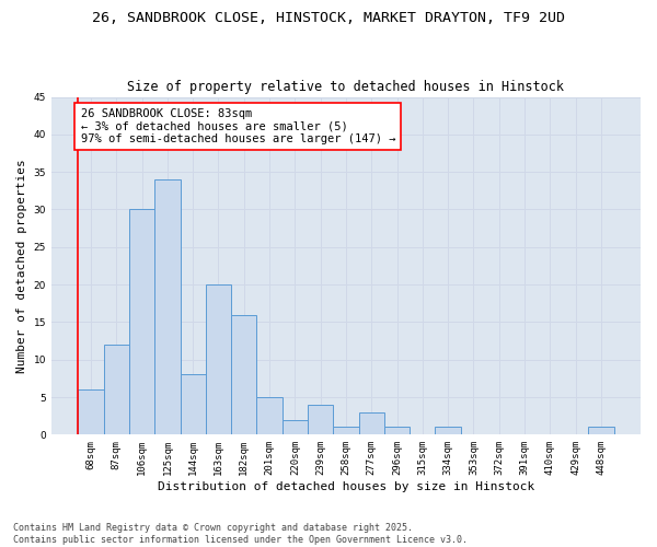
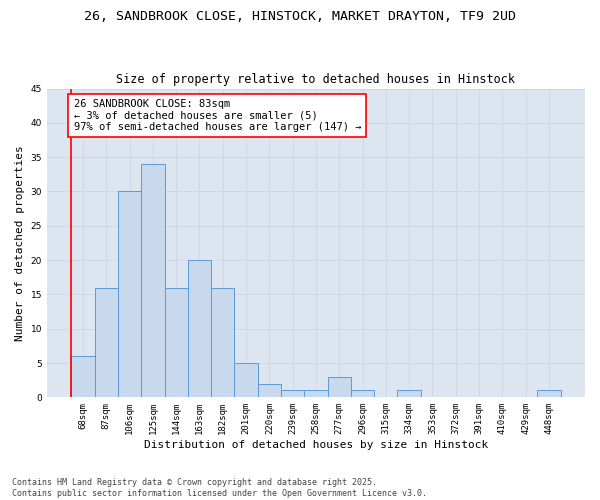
87sqm: 12 -> 16
144sqm: 8 -> 16
239sqm: 4 -> 1
